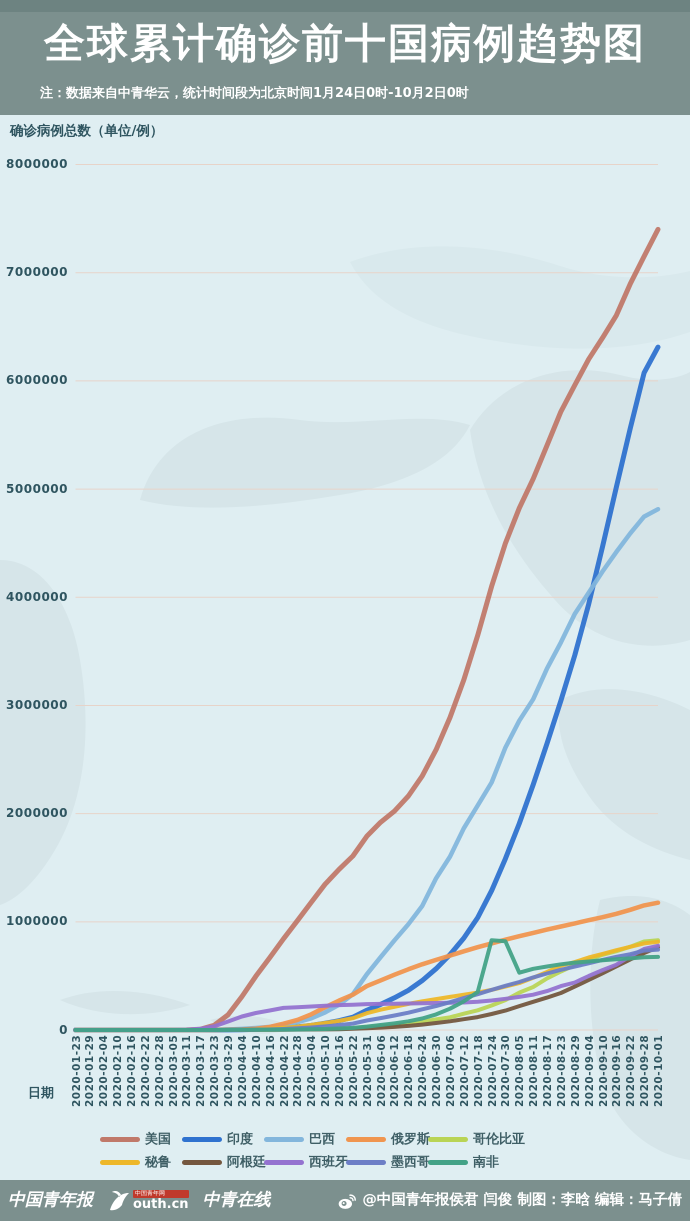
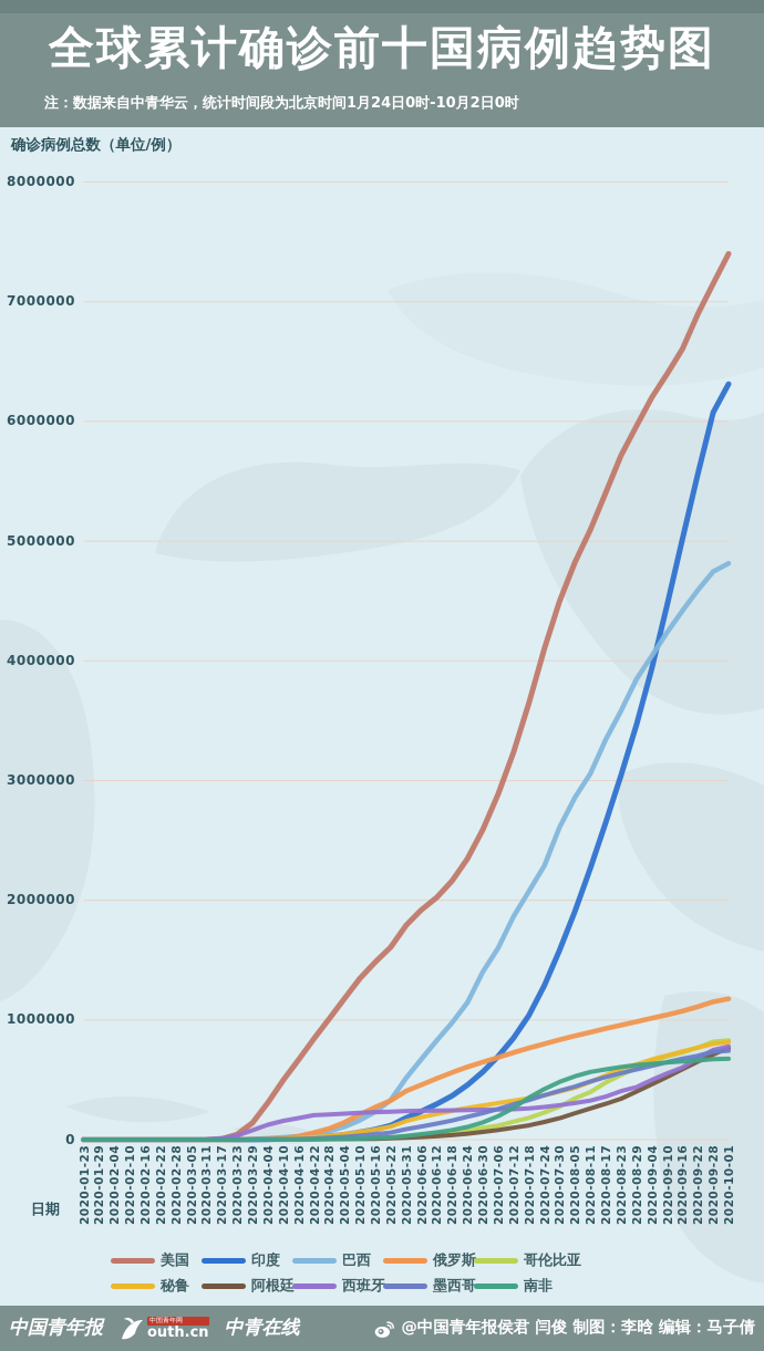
南非/2020-07-24: 830000 -> 420000
南非/2020-07-30: 820000 -> 480000
